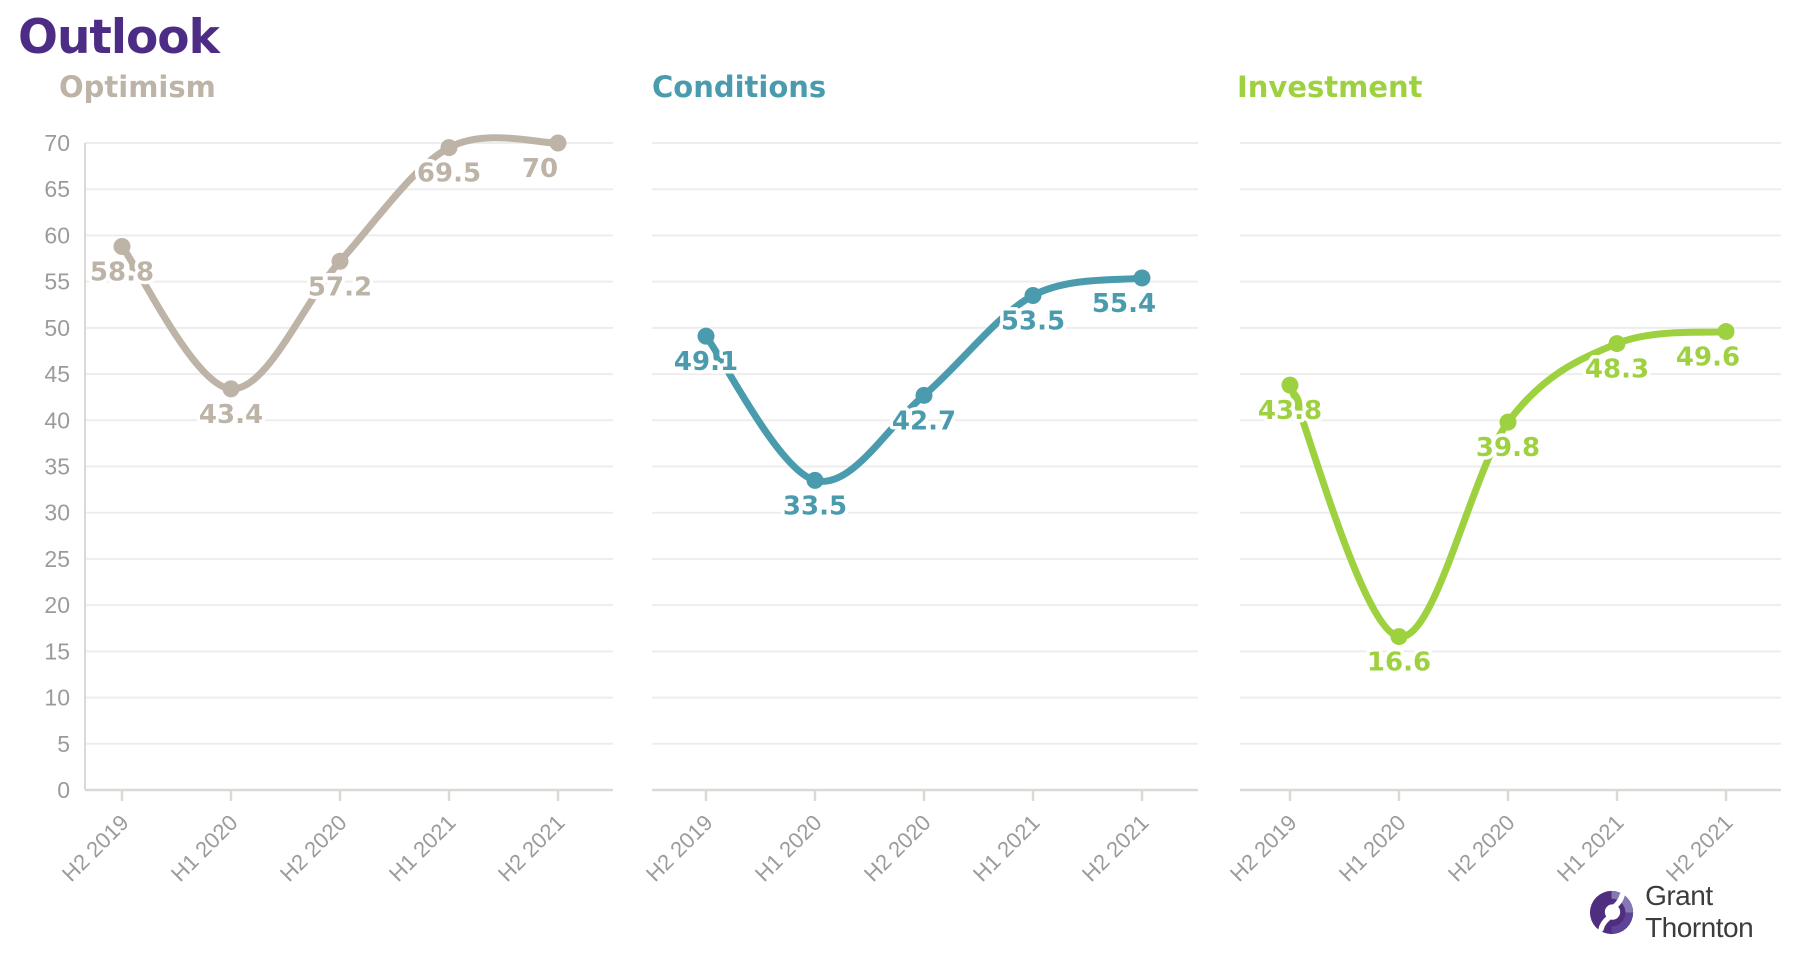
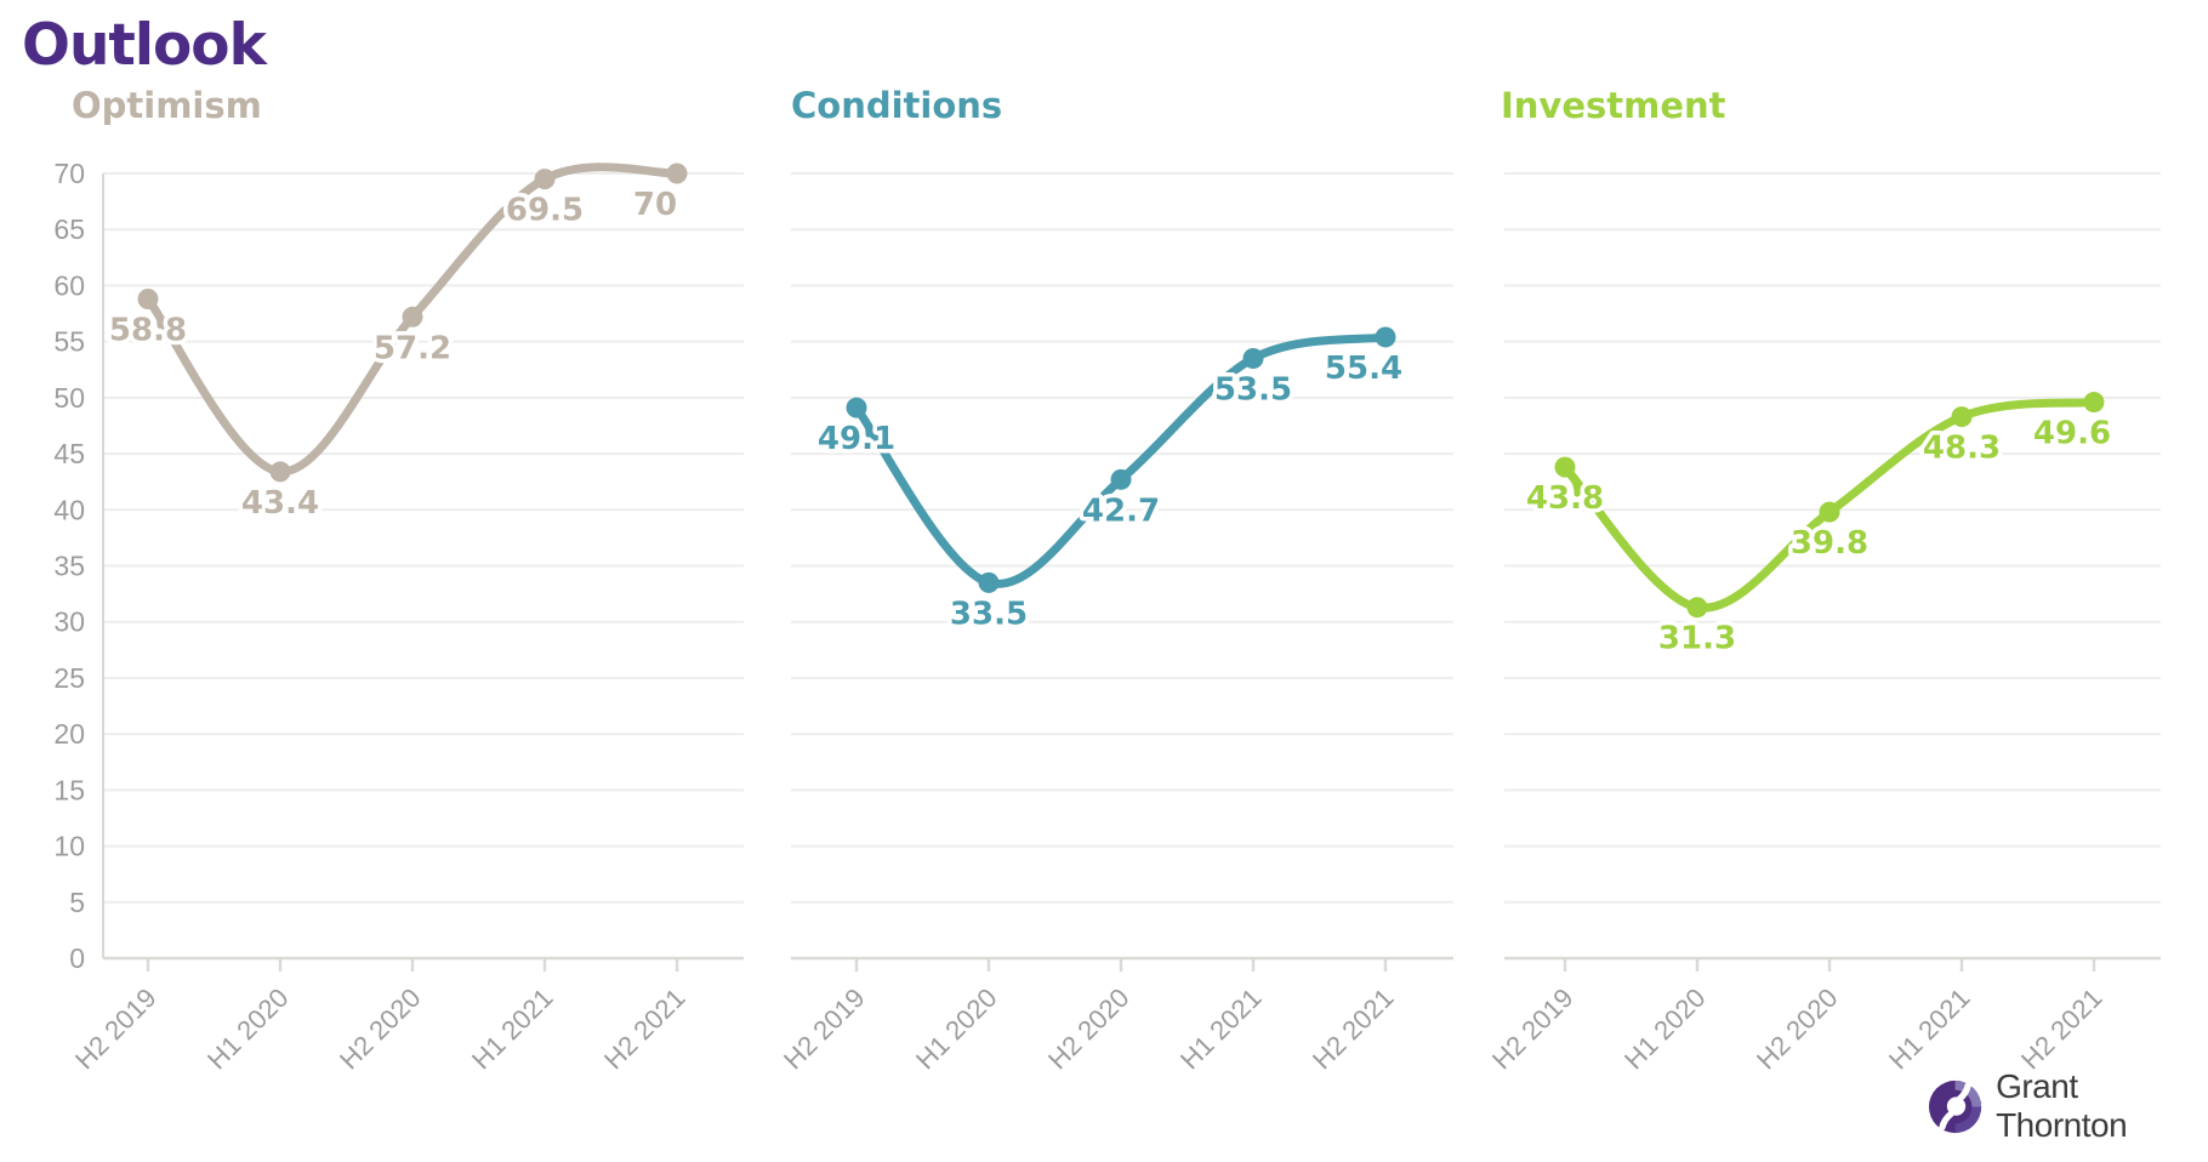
Investment/H1 2020: 16.6 -> 31.3
